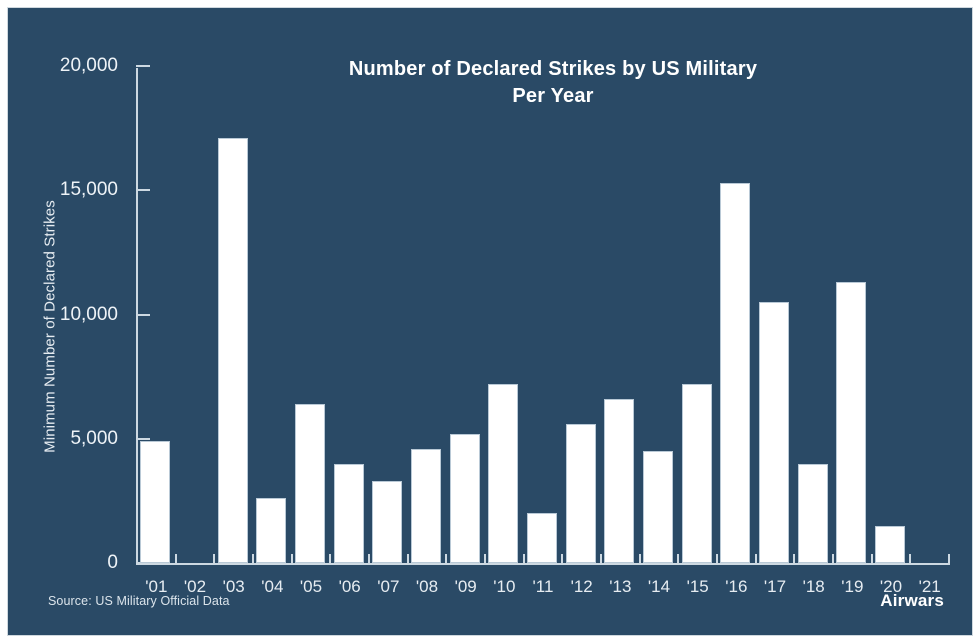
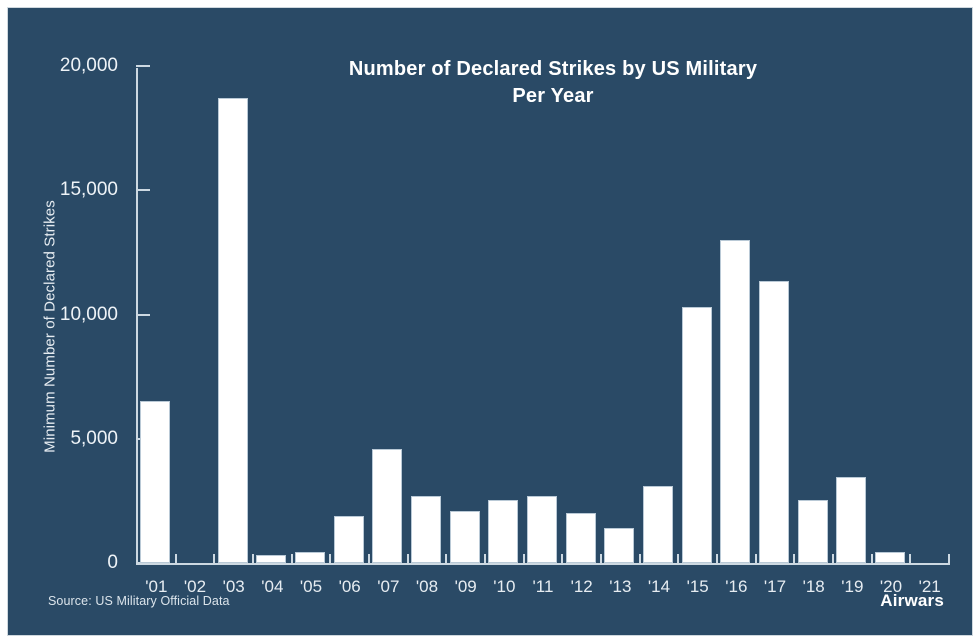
'01: 4900 -> 6500
'03: 17100 -> 18700
'04: 2600 -> 300
'05: 6400 -> 400
'06: 4000 -> 1900
'07: 3300 -> 4600
'08: 4600 -> 2700
'09: 5200 -> 2100
'10: 7200 -> 2600
'11: 2000 -> 2700
'12: 5600 -> 2000
'13: 6600 -> 1400
'14: 4500 -> 3100
'15: 7200 -> 10300
'16: 15300 -> 13000
'17: 10500 -> 11400
'18: 4000 -> 2600
'19: 11300 -> 3400
'20: 1500 -> 400
